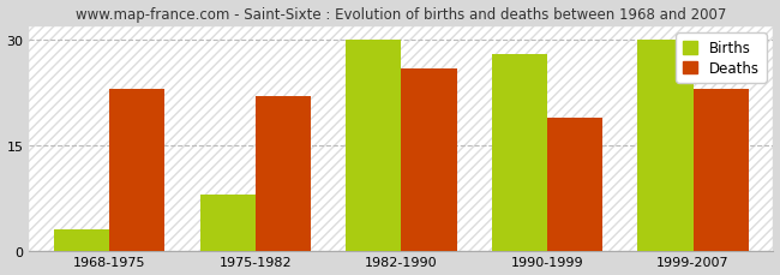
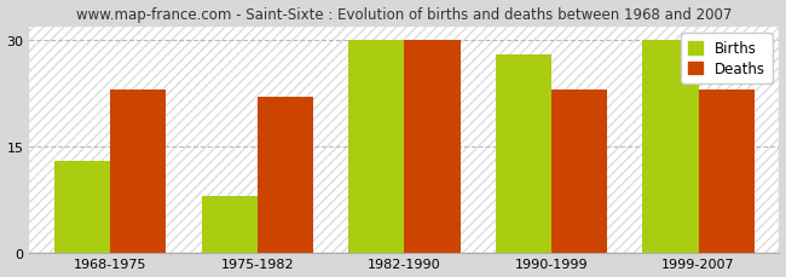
Births/1968-1975: 3 -> 13
Deaths/1982-1990: 26 -> 30
Deaths/1990-1999: 19 -> 23
